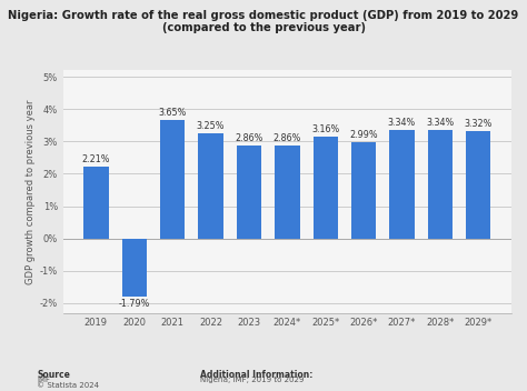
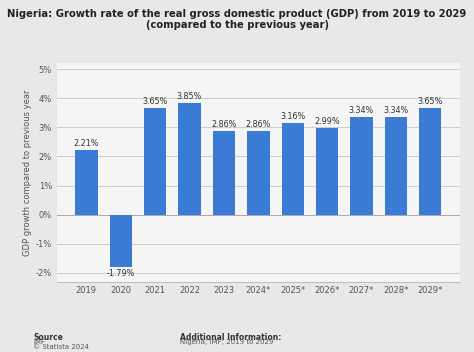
2022: 3.25% -> 3.85%
2029*: 3.32% -> 3.65%
